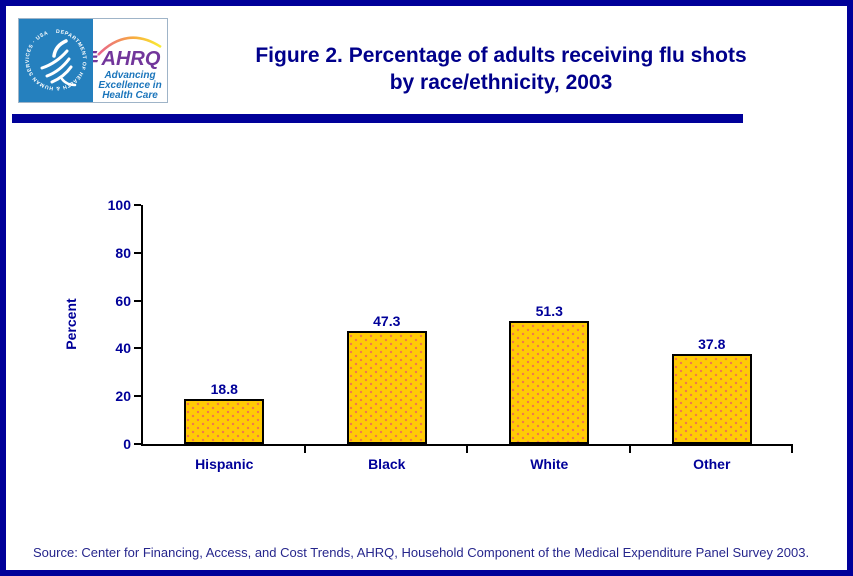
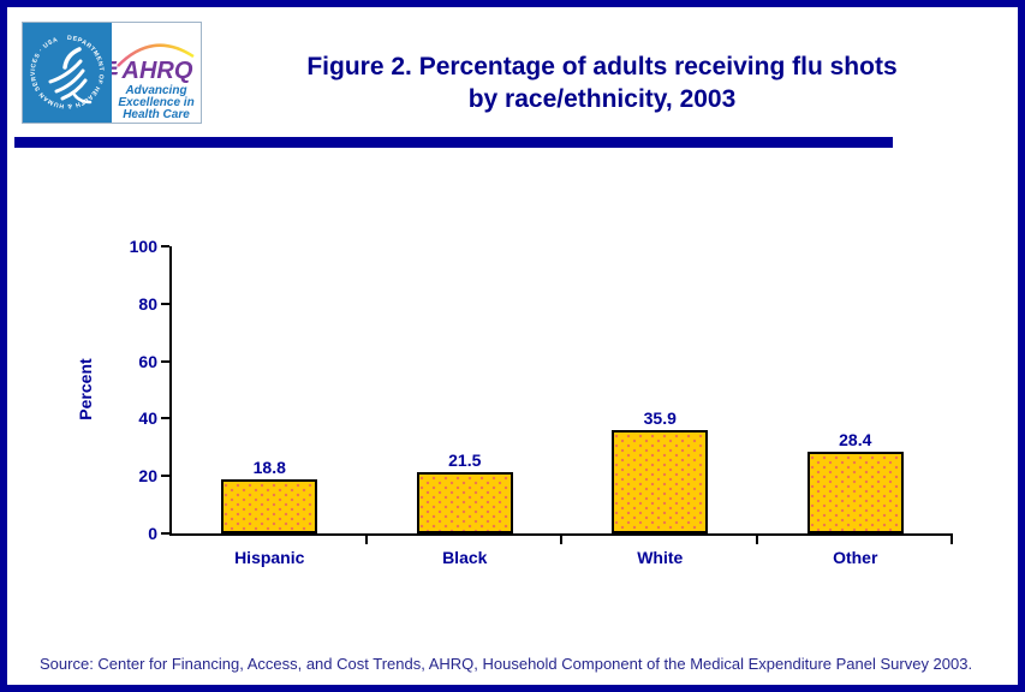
Black: 47.3 -> 21.5
White: 51.3 -> 35.9
Other: 37.8 -> 28.4
